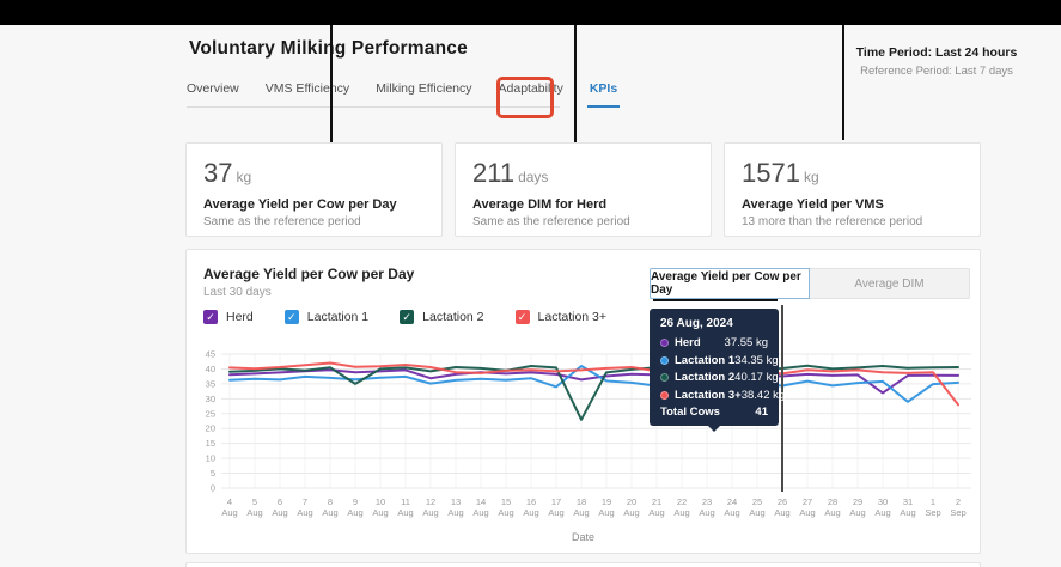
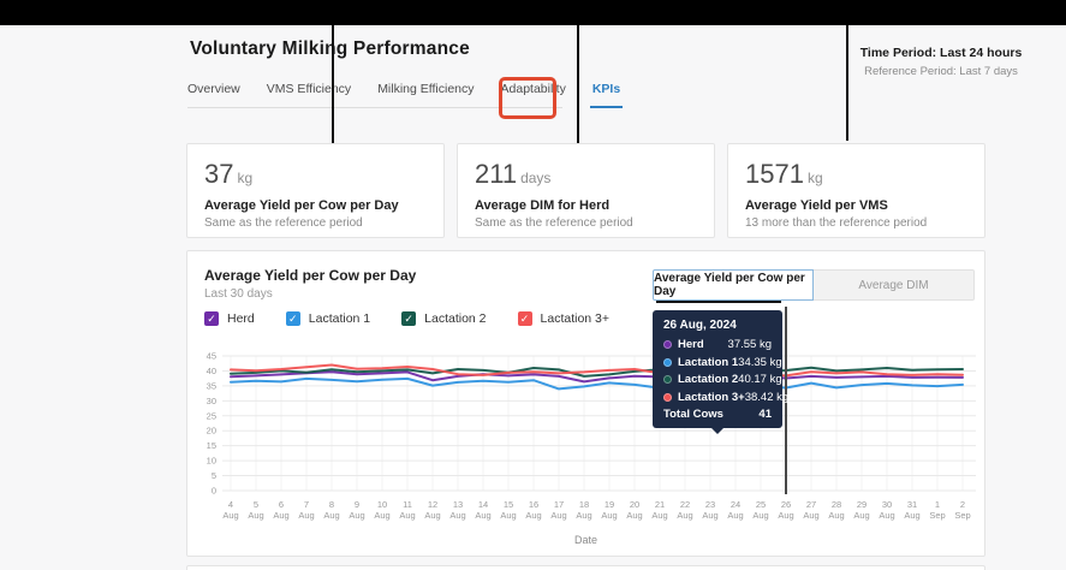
Lactation 2/9 Aug: 35 -> 40
Lactation 1/18 Aug: 41 -> 35
Lactation 2/18 Aug: 23 -> 38
Herd/30 Aug: 32 -> 38
Lactation 1/31 Aug: 29 -> 35
Lactation 3+/2 Sep: 28 -> 39
